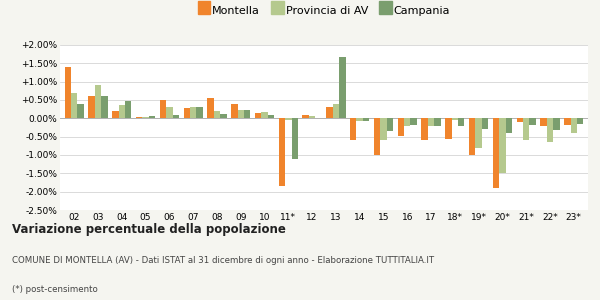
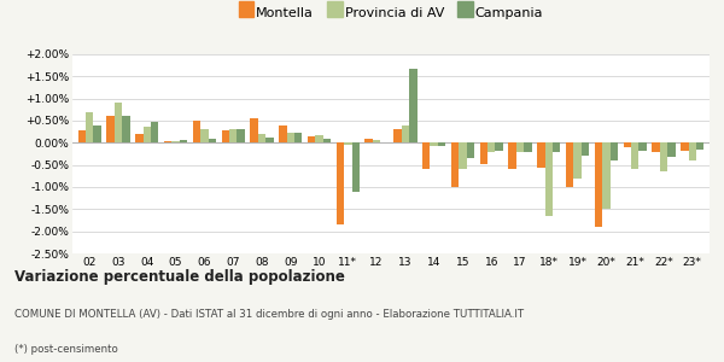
Montella/02: 1.40% -> 0.28%
Provincia di AV/18*: -0.05% -> -1.65%
